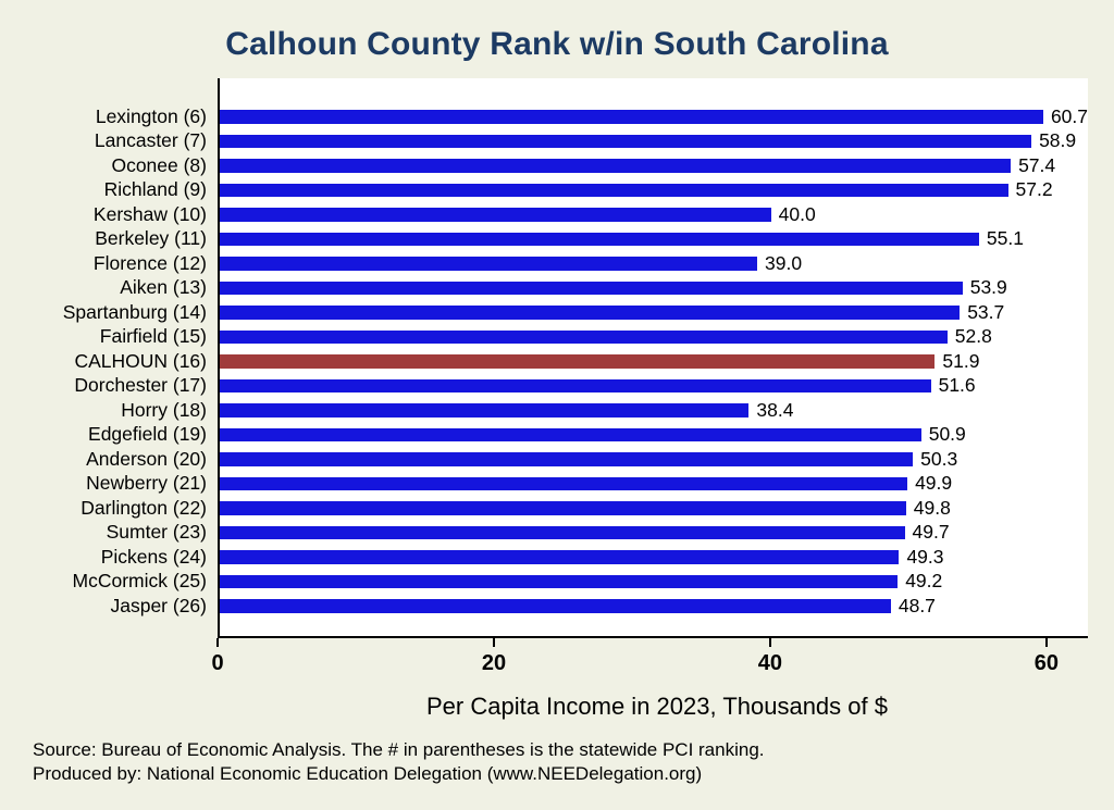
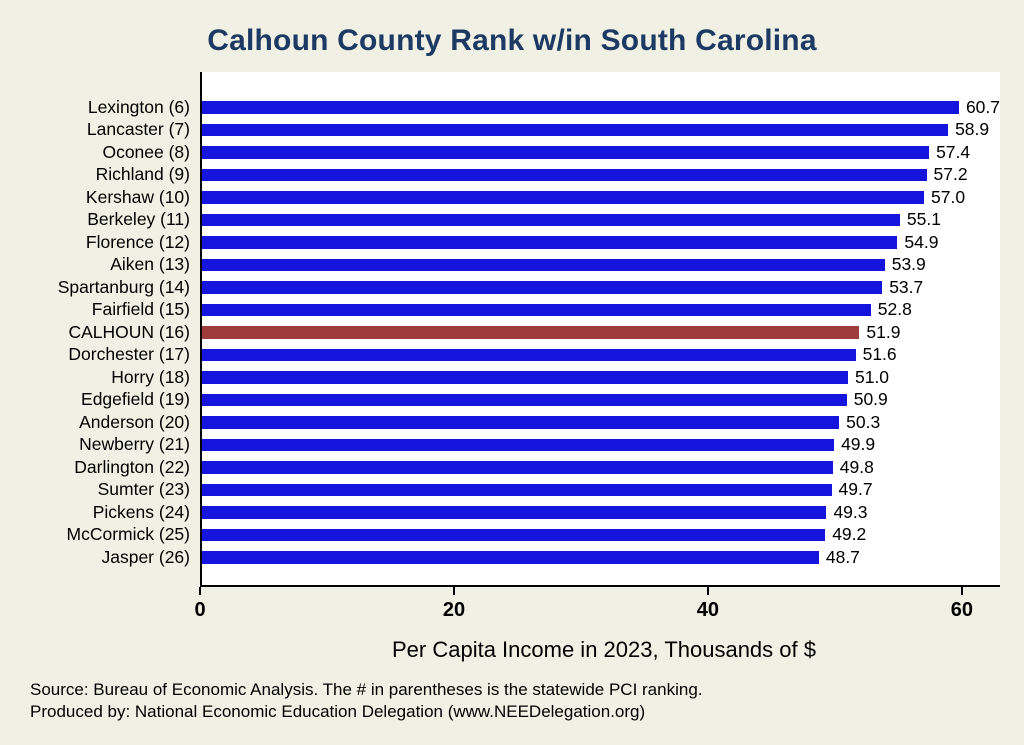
Kershaw (10): 40.0 -> 57.0
Florence (12): 39.0 -> 54.9
Horry (18): 38.4 -> 51.0
